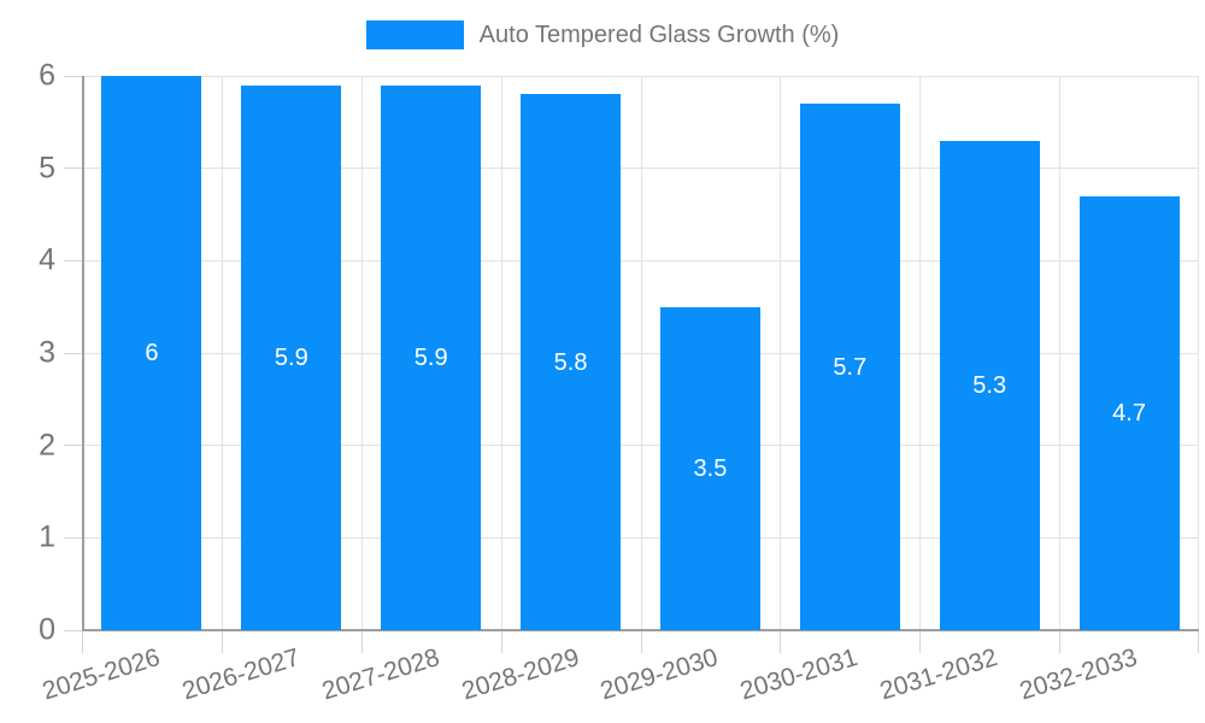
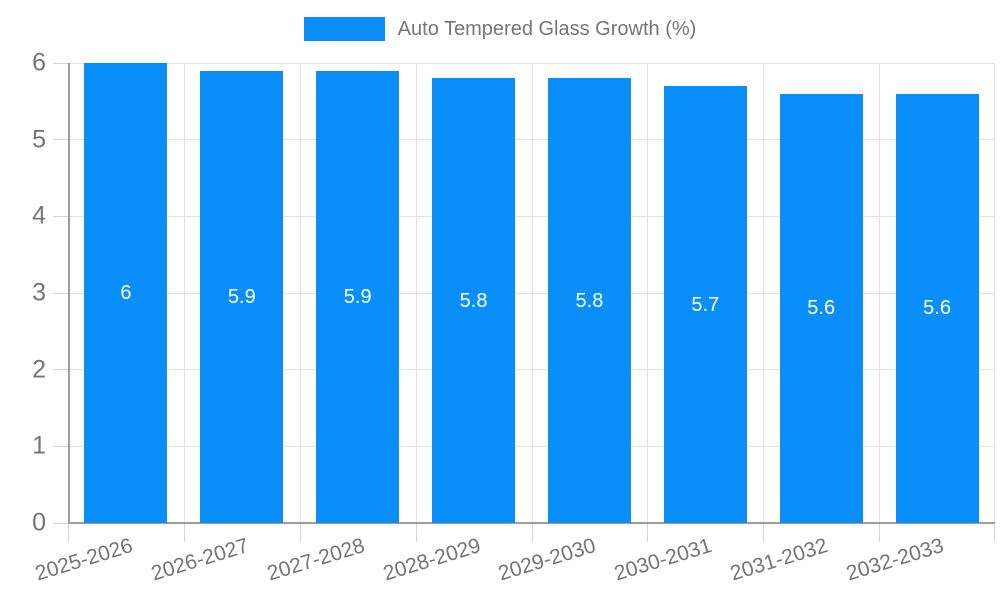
2029-2030: 3.5 -> 5.8
2031-2032: 5.3 -> 5.6
2032-2033: 4.7 -> 5.6
